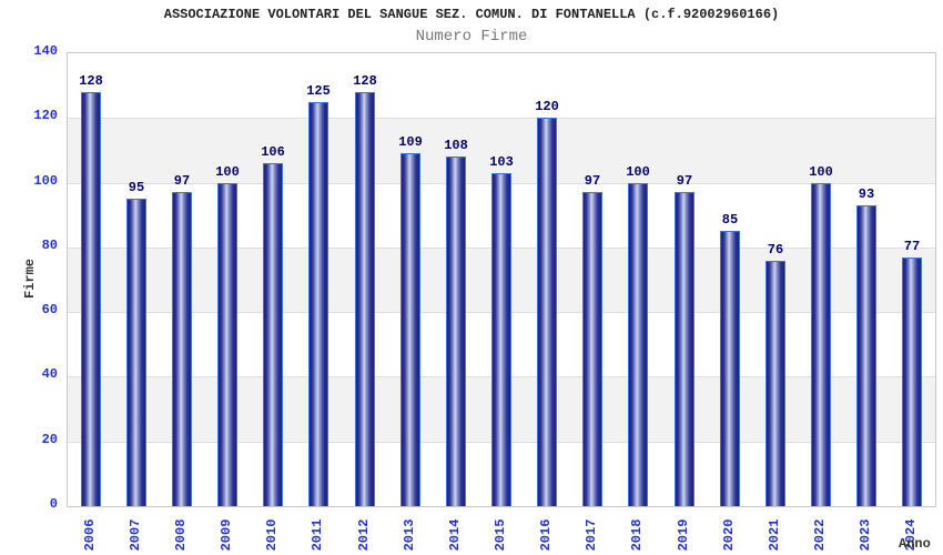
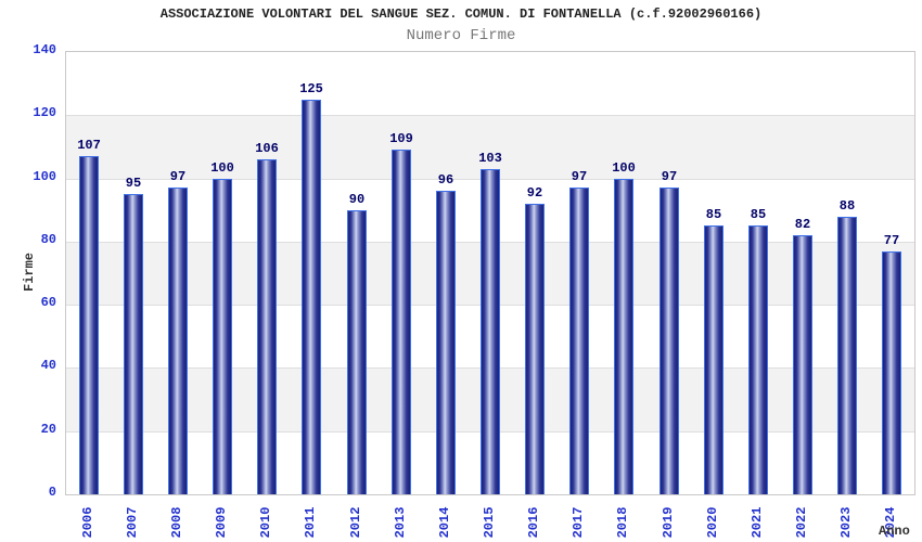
2006: 128 -> 107
2012: 128 -> 90
2014: 108 -> 96
2016: 120 -> 92
2021: 76 -> 85
2022: 100 -> 82
2023: 93 -> 88
